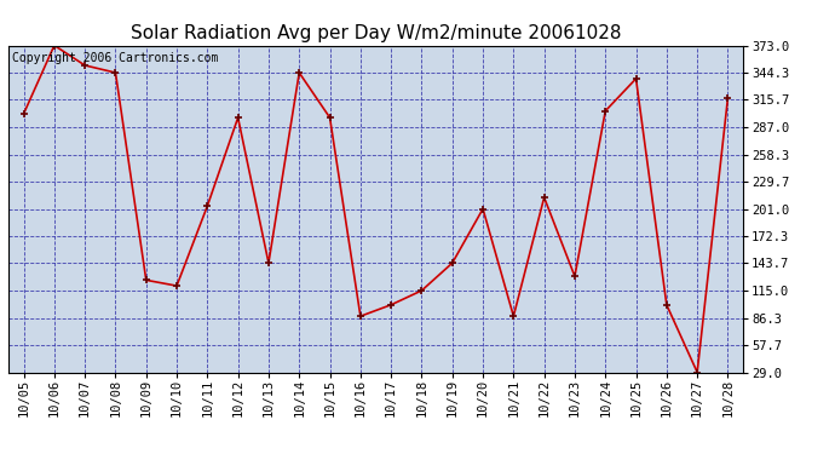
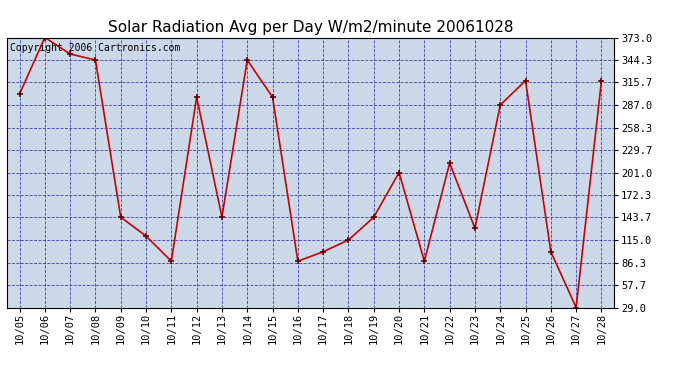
10/09: 126 -> 144
10/11: 204 -> 88
10/24: 304 -> 287
10/25: 338 -> 318
